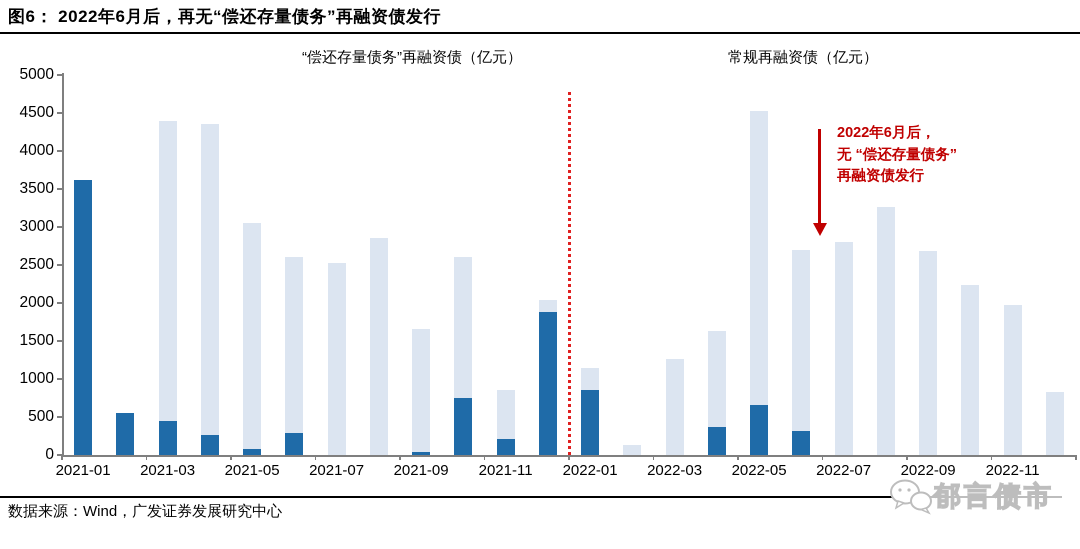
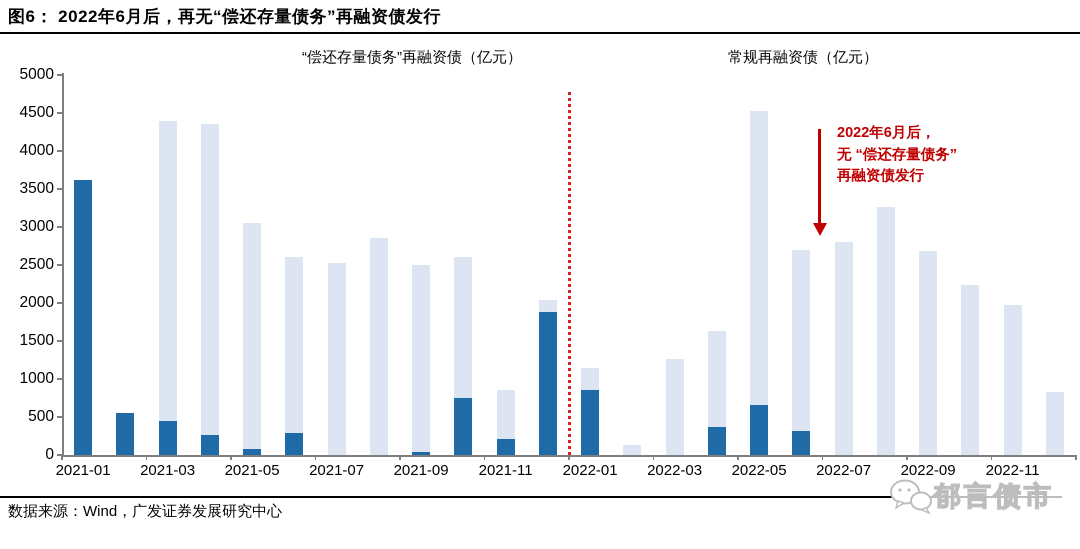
常规再融资债（亿元）/2021-09: 1700 -> 2500
